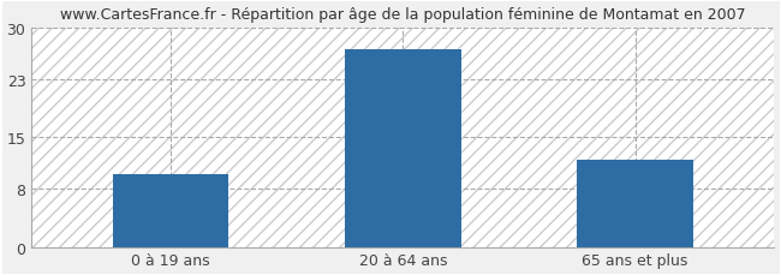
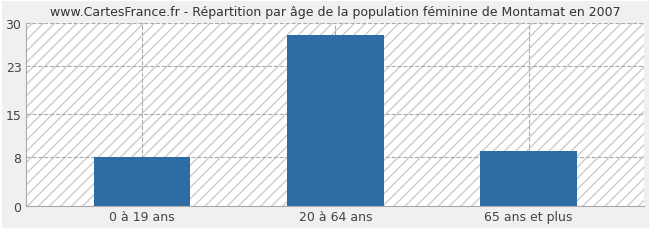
0 à 19 ans: 10 -> 8
20 à 64 ans: 27 -> 28
65 ans et plus: 12 -> 9
